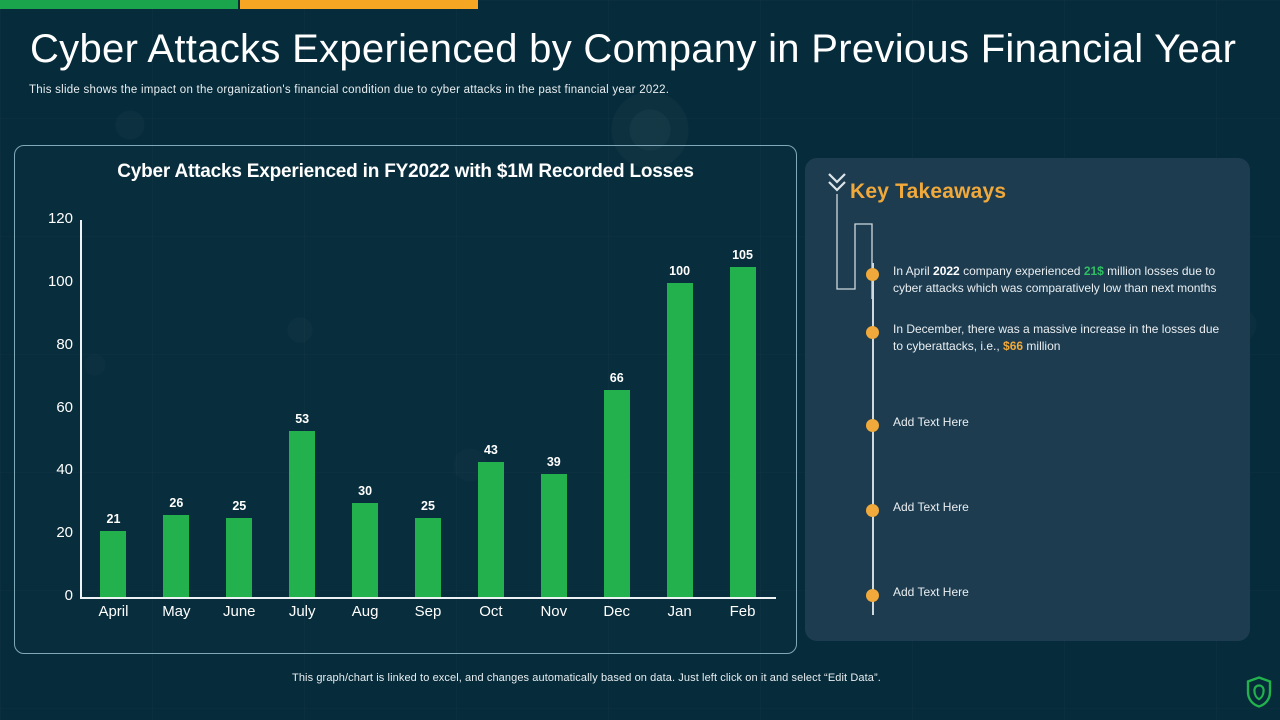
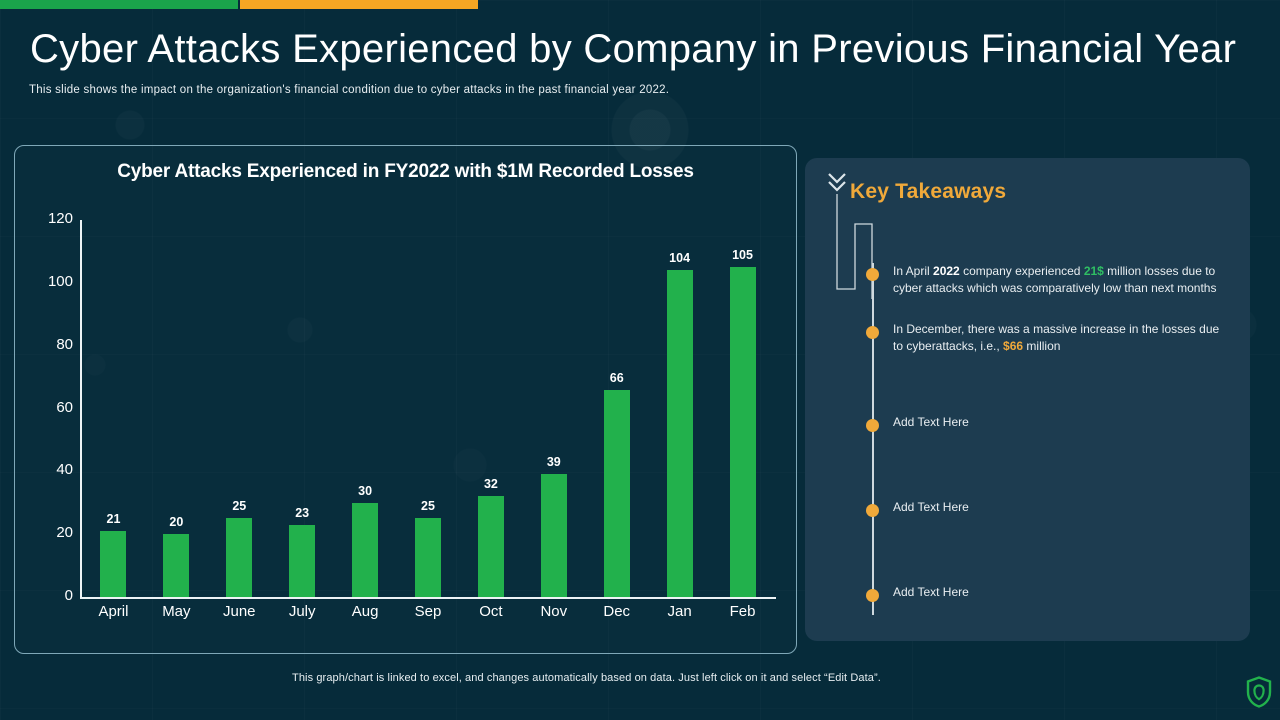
May: 26 -> 20
July: 53 -> 23
Oct: 43 -> 32
Jan: 100 -> 104
